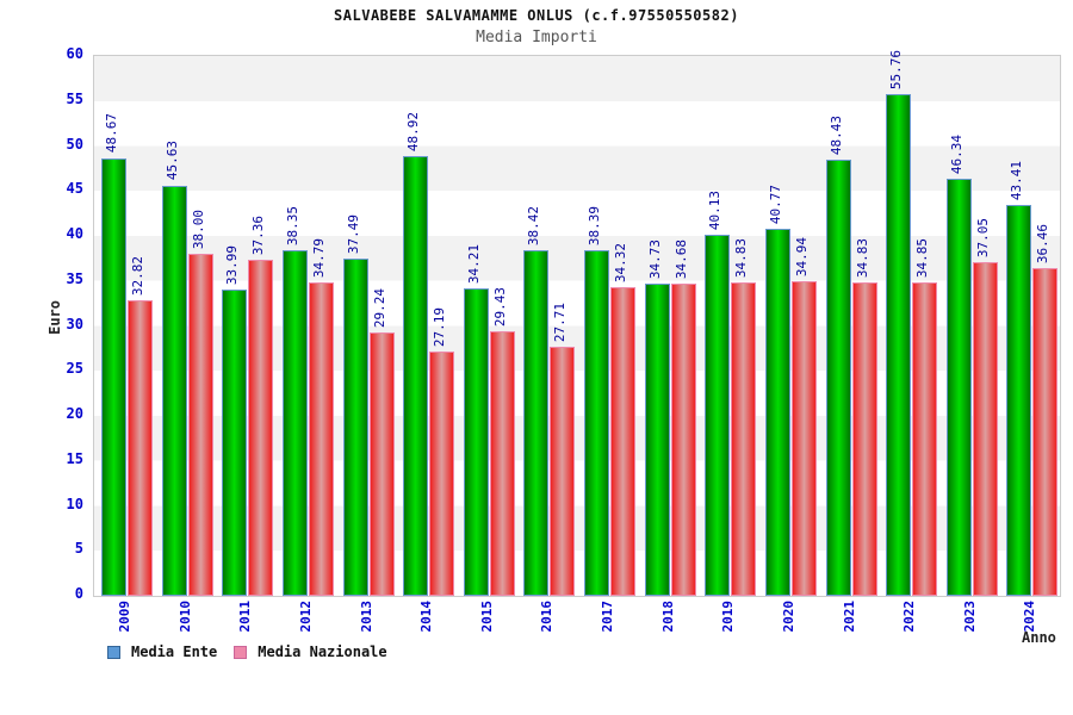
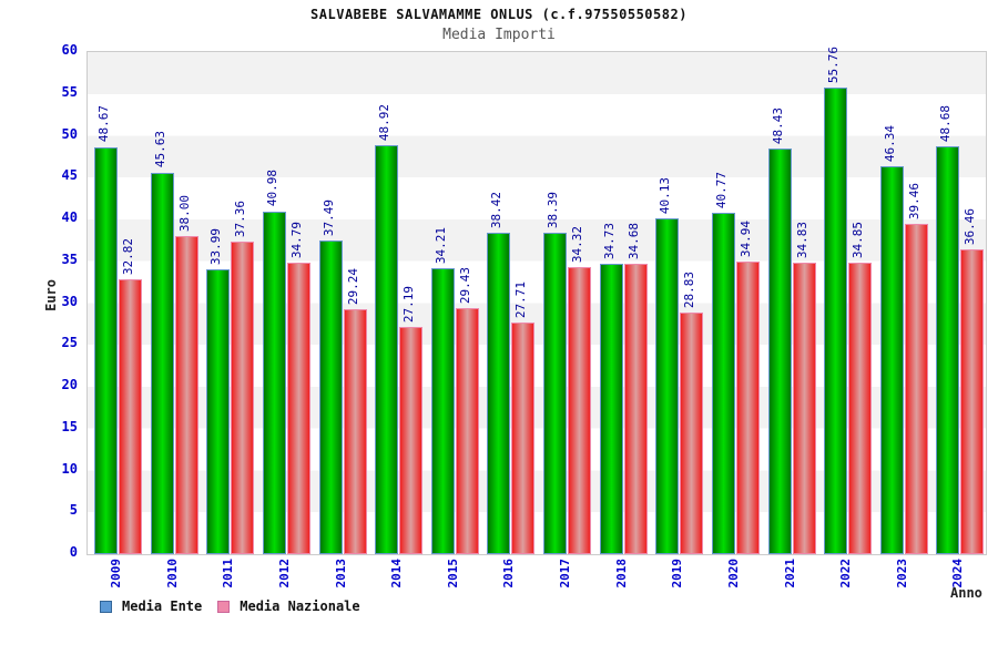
Media Ente/2012: 38.35 -> 40.98
Media Nazionale/2019: 34.83 -> 28.83
Media Nazionale/2023: 37.05 -> 39.46
Media Ente/2024: 43.41 -> 48.68
